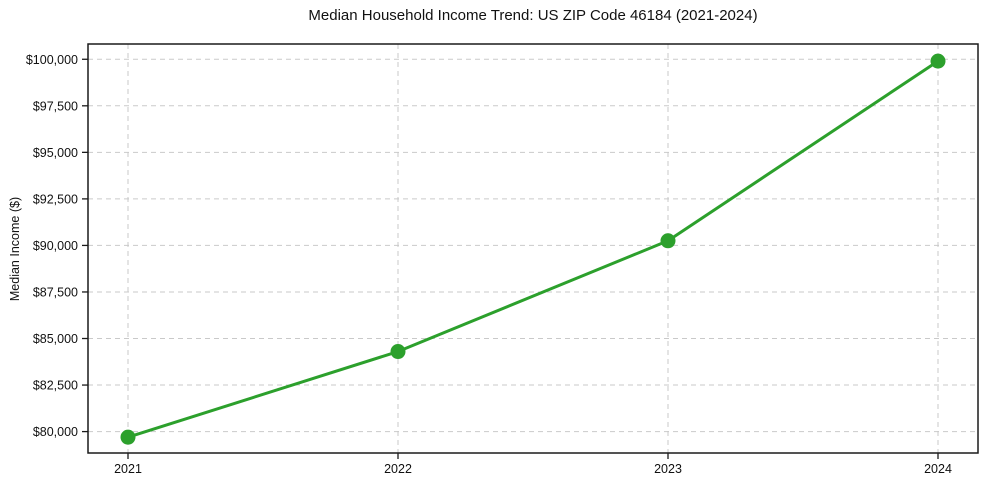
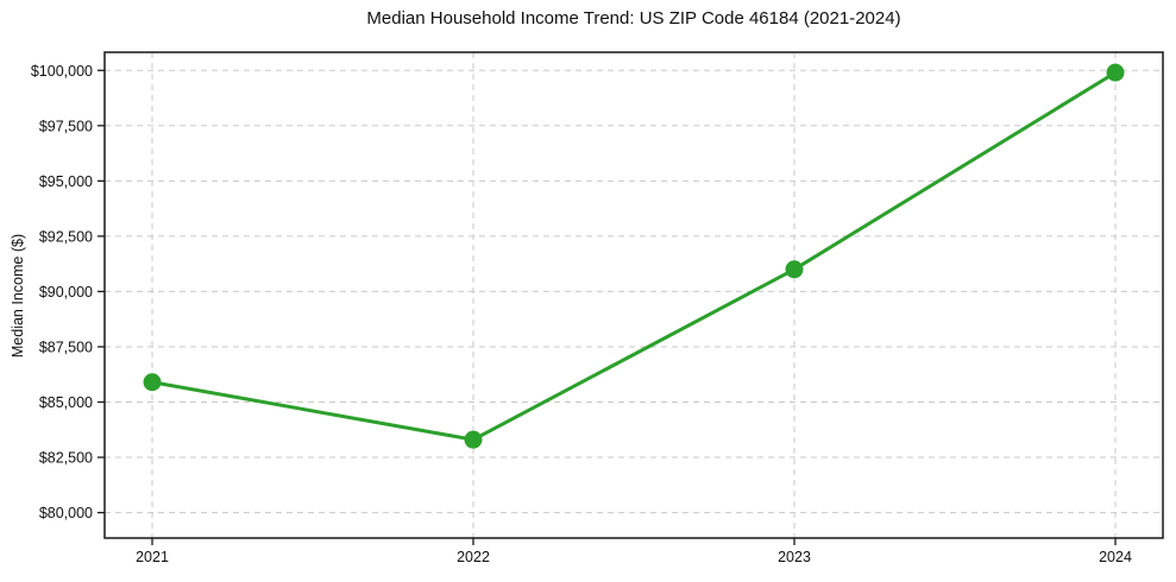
2021: $79700 -> $85900
2022: $84300 -> $83300
2023: $90200 -> $91000
